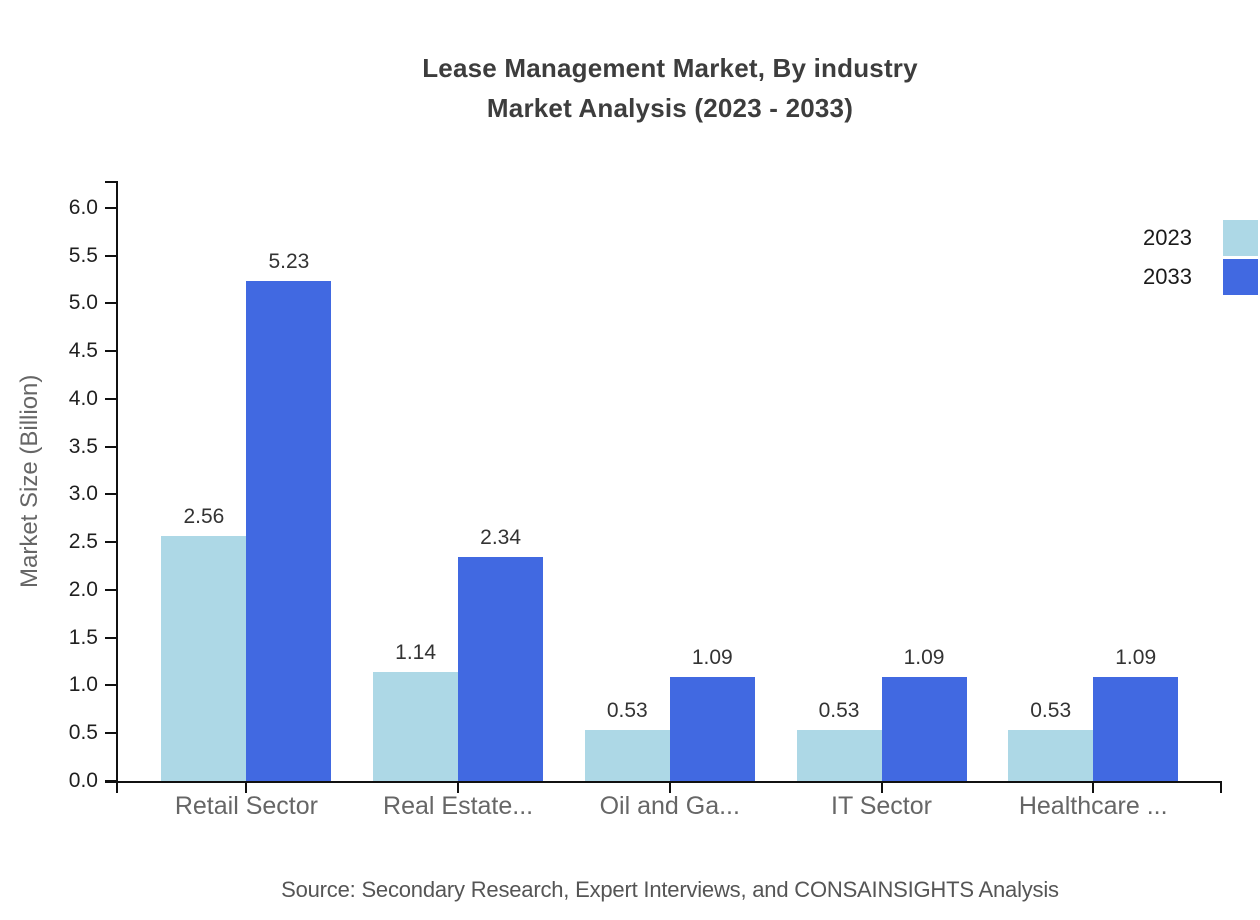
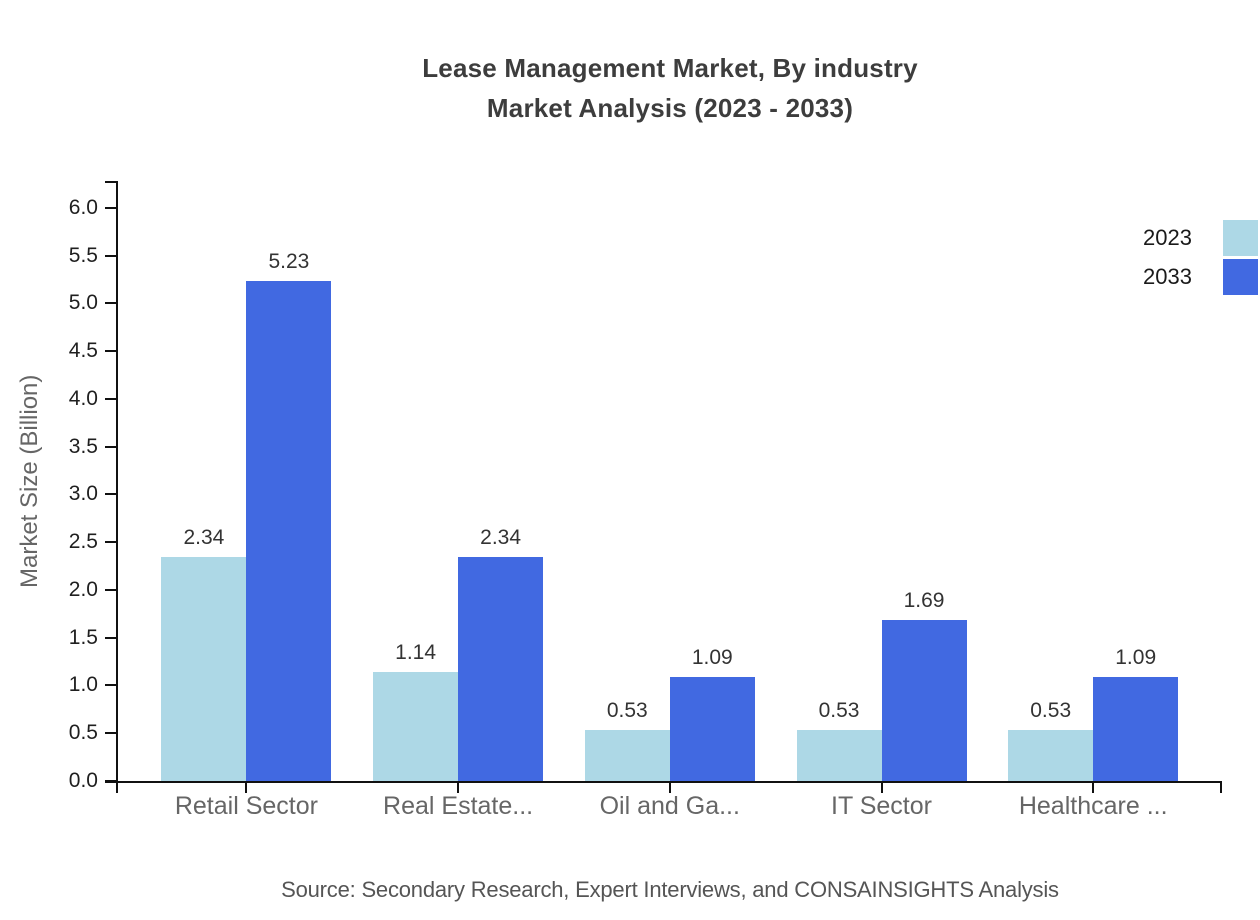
2023/Retail Sector: 2.56 -> 2.34
2033/IT Sector: 1.09 -> 1.69
